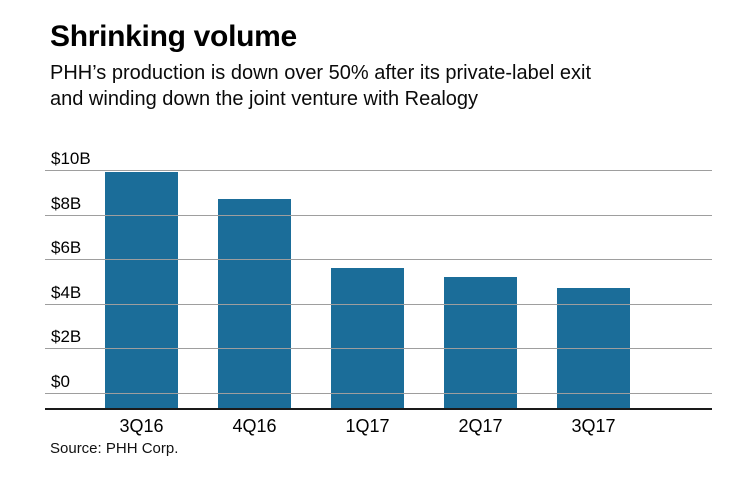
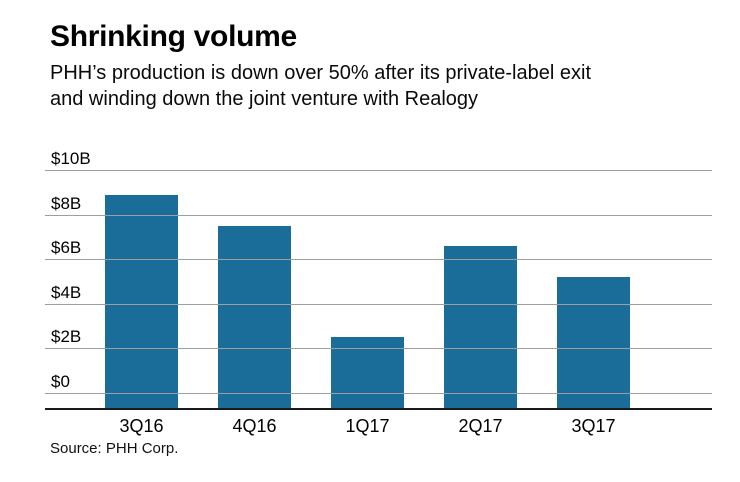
3Q16: $9.9B -> $8.9B
4Q16: $8.7B -> $7.5B
1Q17: $5.6B -> $2.5B
2Q17: $5.2B -> $6.6B
3Q17: $4.7B -> $5.2B
